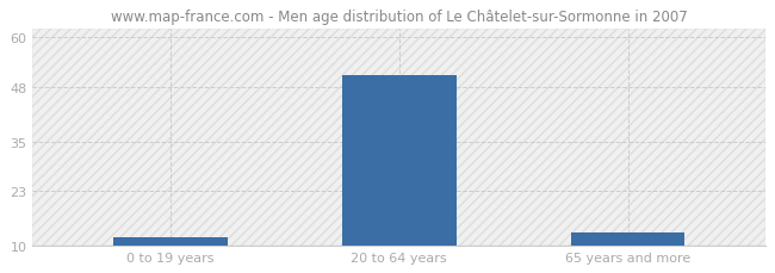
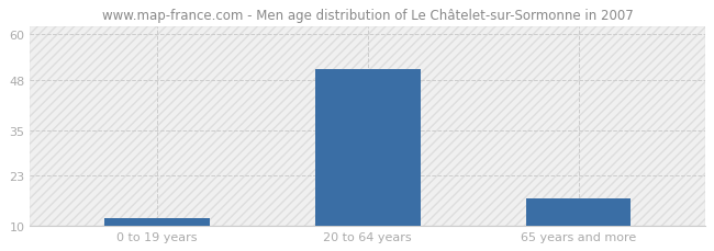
65 years and more: 13 -> 17
